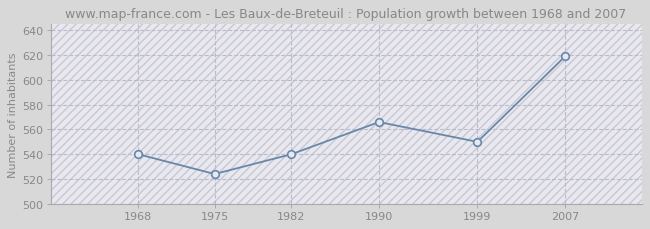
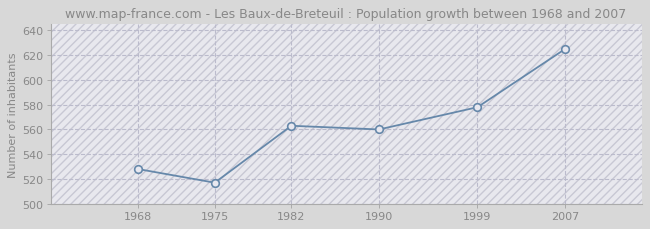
1968: 540 -> 528
1975: 524 -> 517
1982: 540 -> 563
1990: 566 -> 560
1999: 550 -> 578
2007: 619 -> 625
